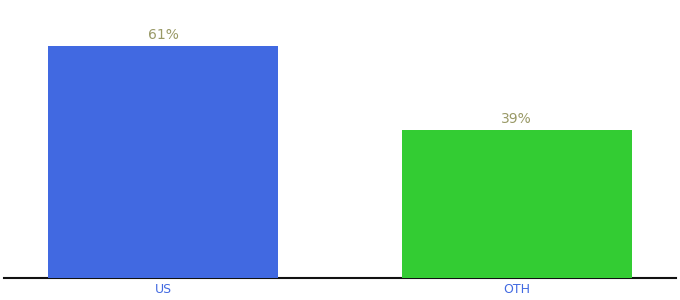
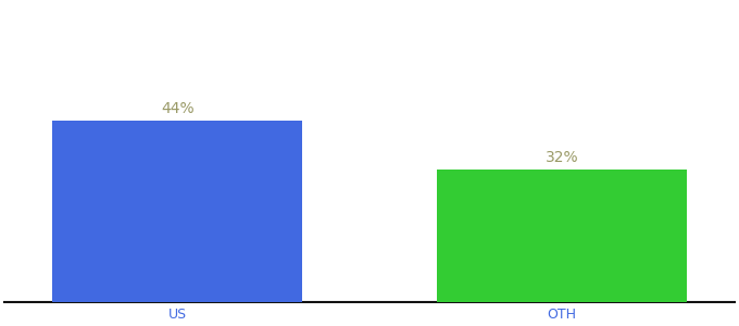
US: 61% -> 44%
OTH: 39% -> 32%
